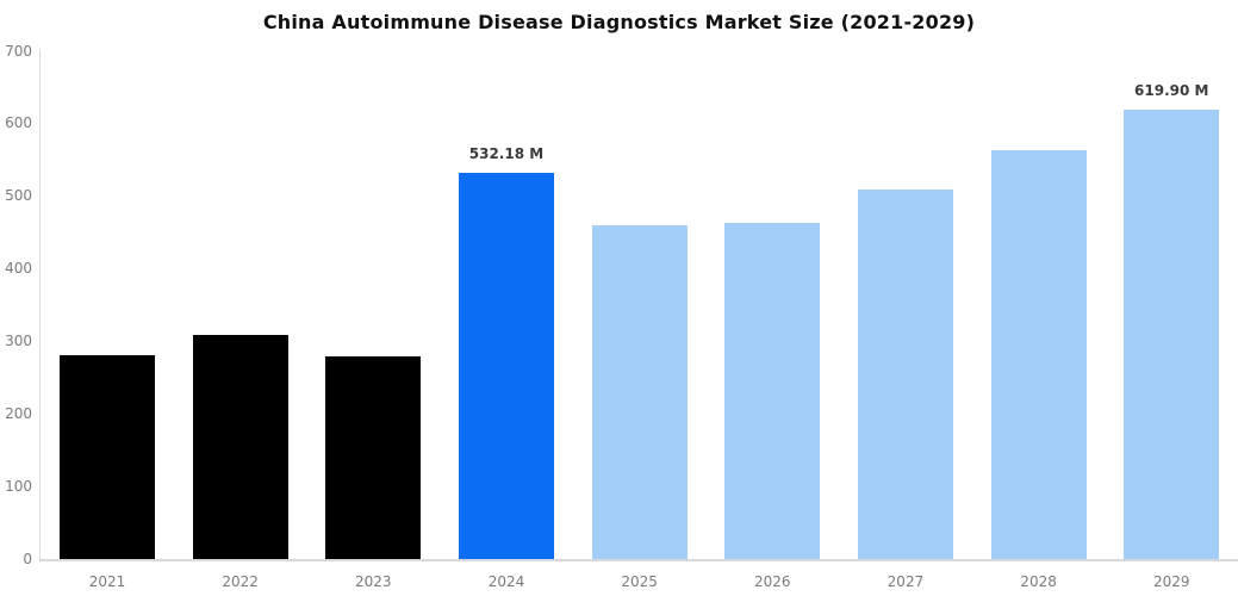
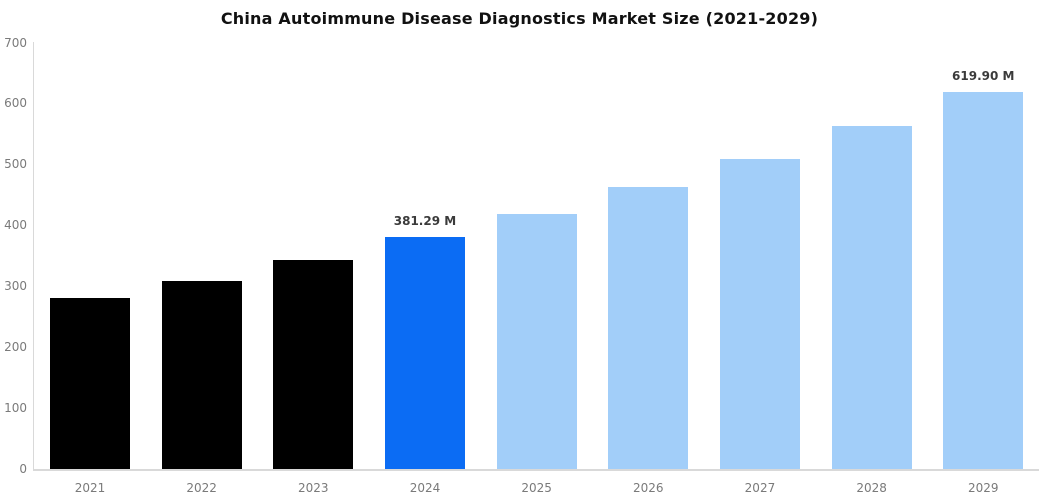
2023: 280 -> 340
2024: 532.18 -> 381.29
2025: 460 -> 420
